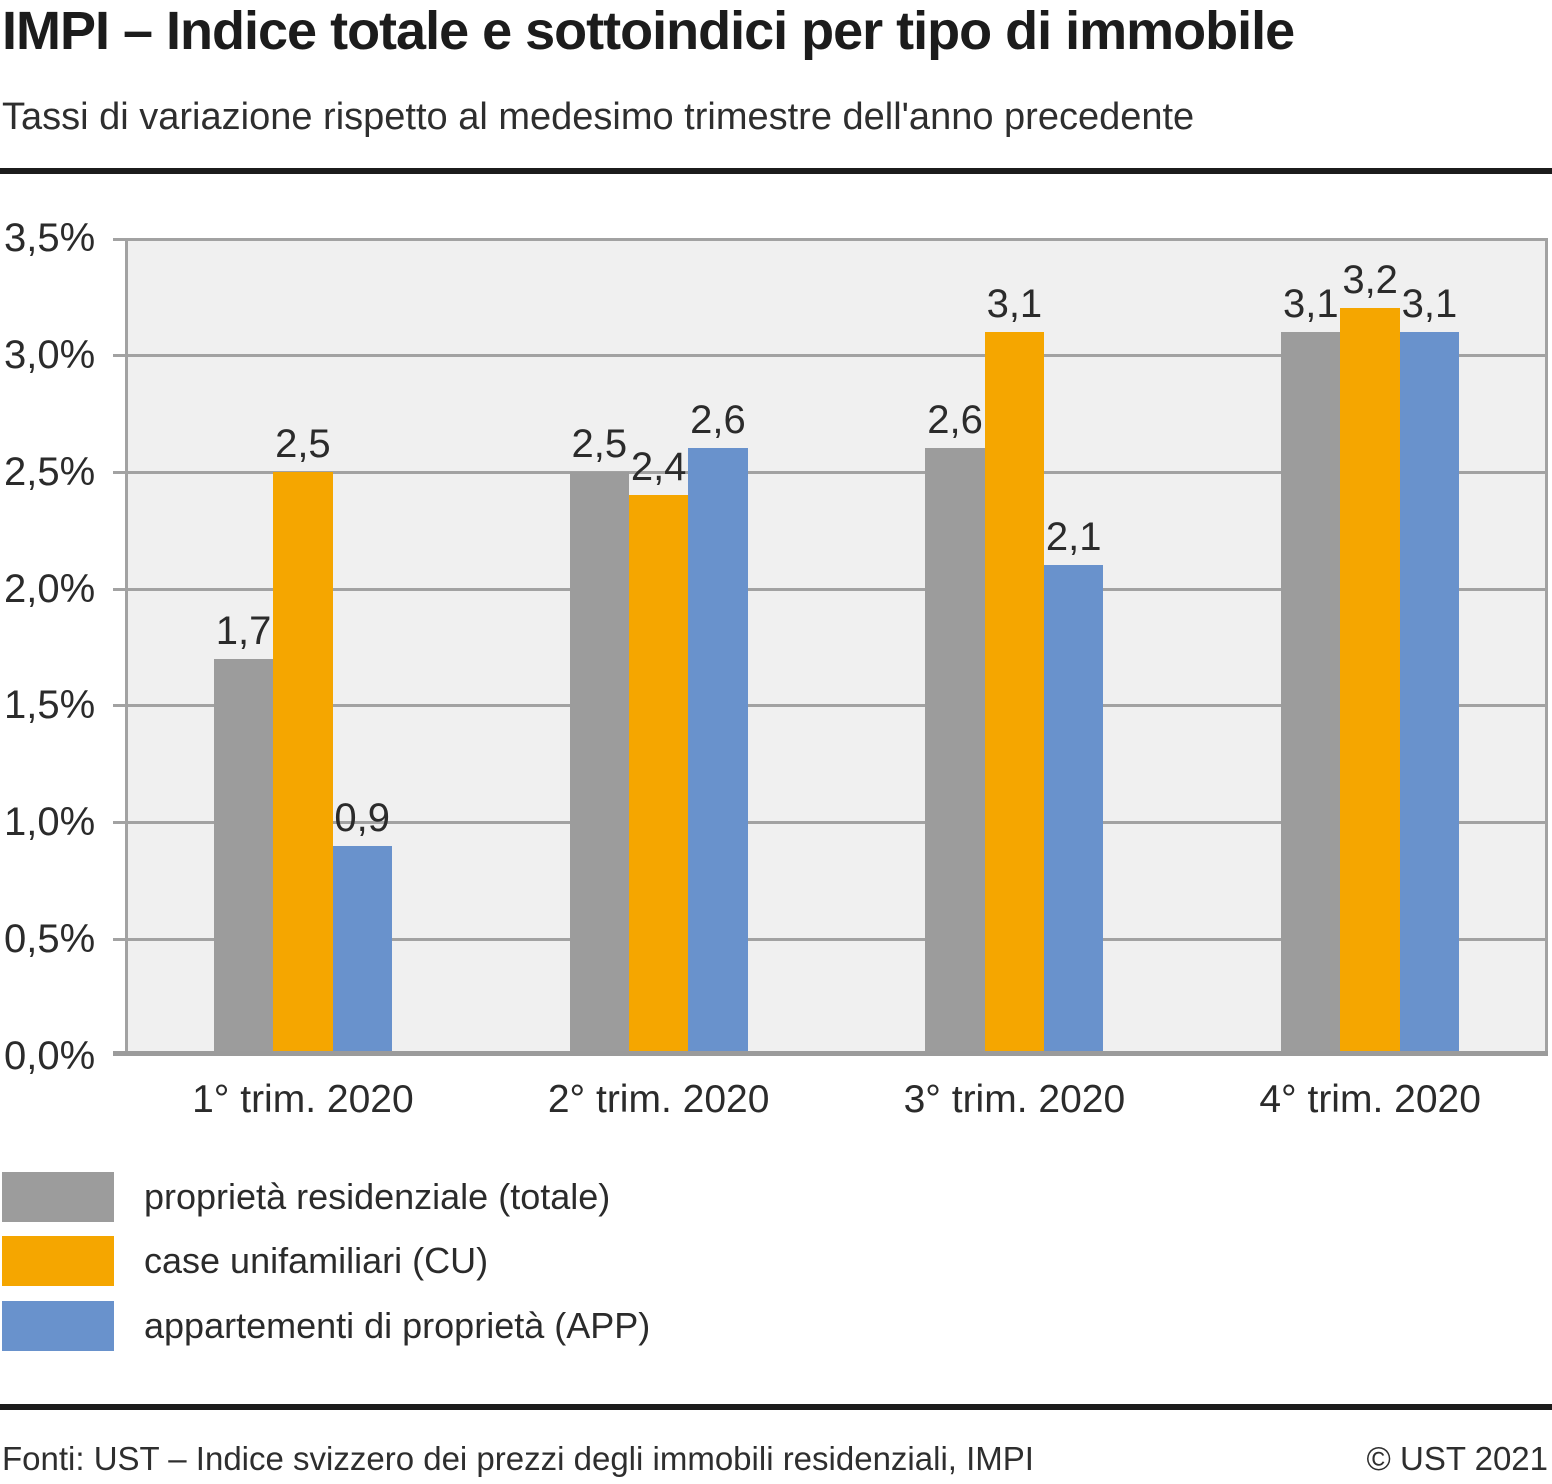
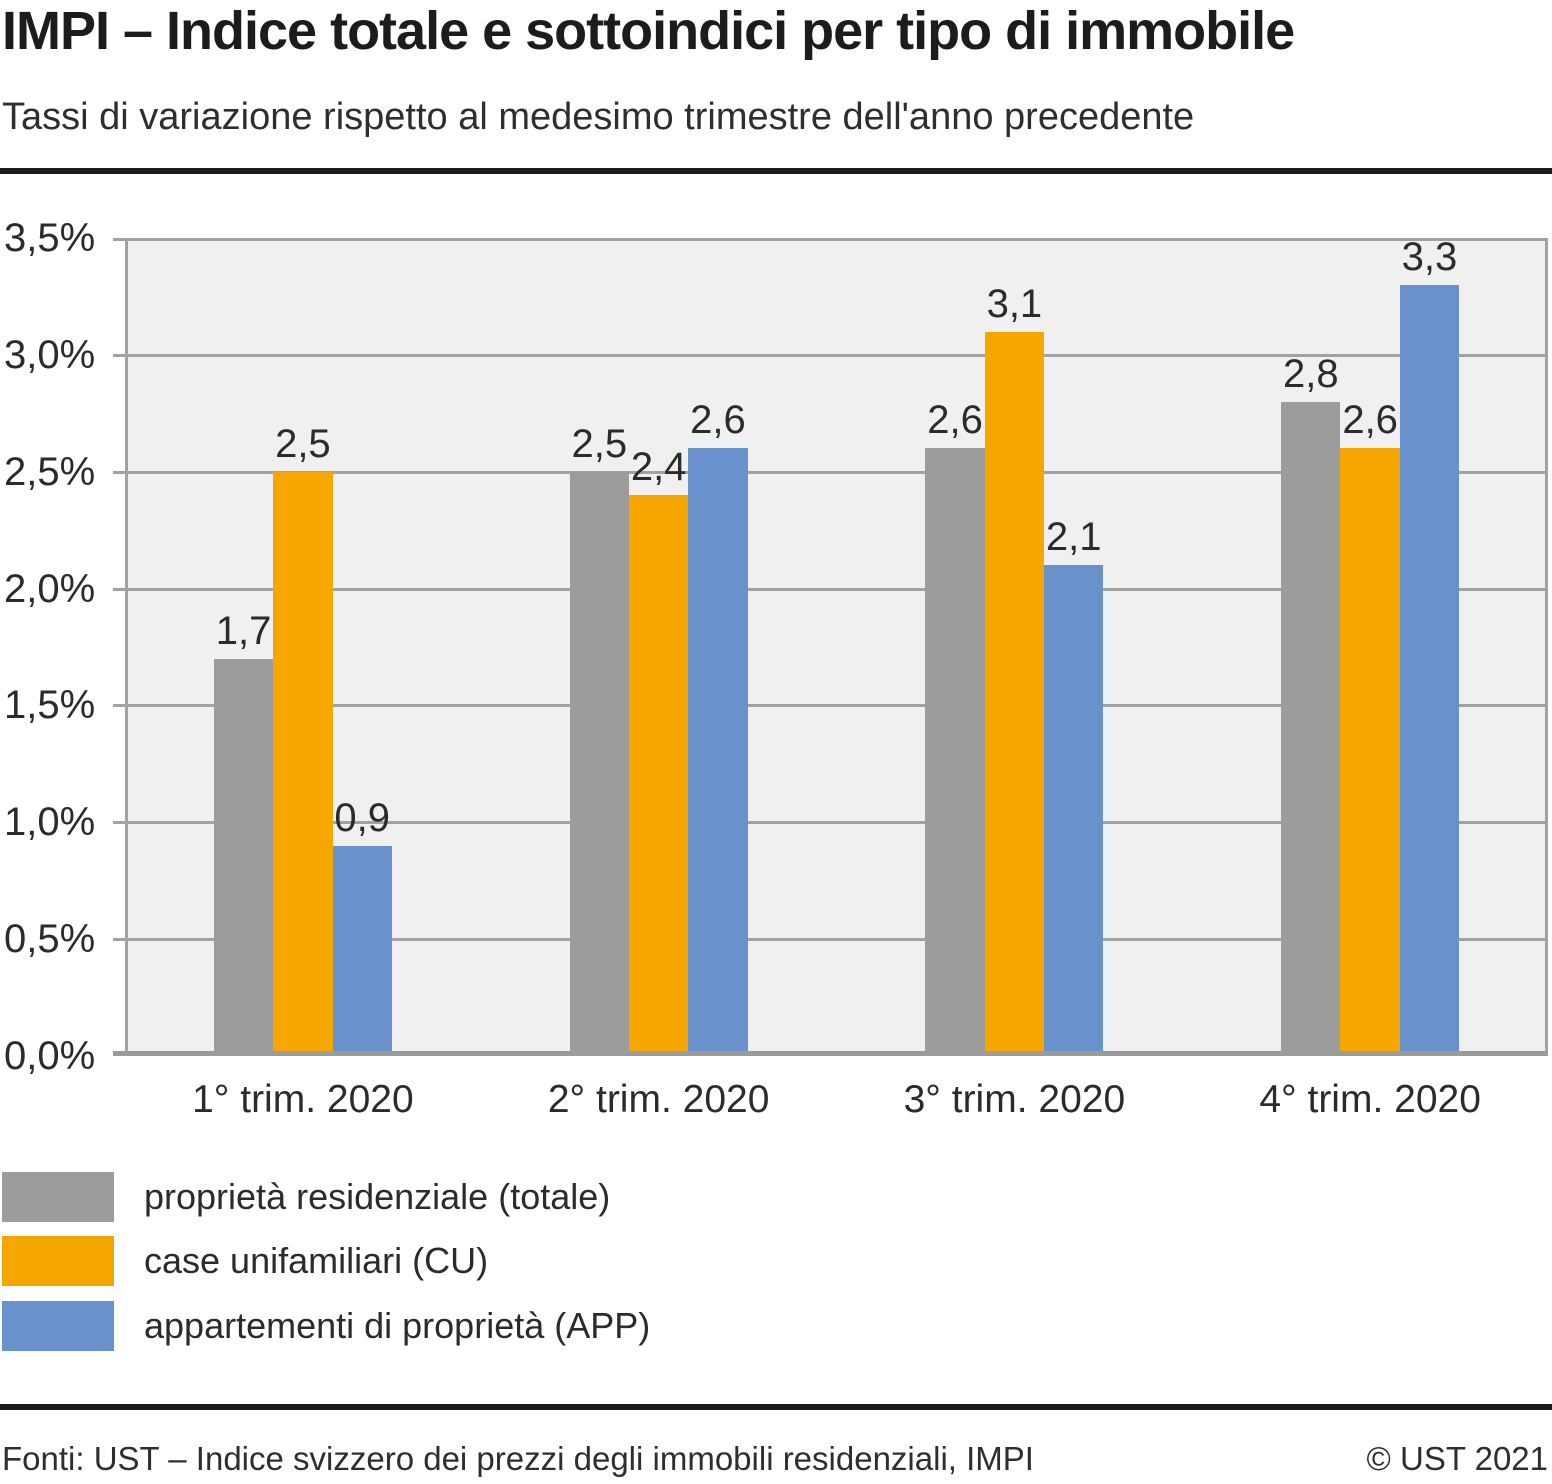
proprietà residenziale (totale)/4° trim. 2020: 3,1 -> 2,8
case unifamiliari (CU)/4° trim. 2020: 3,2 -> 2,6
appartementi di proprietà (APP)/4° trim. 2020: 3,1 -> 3,3
